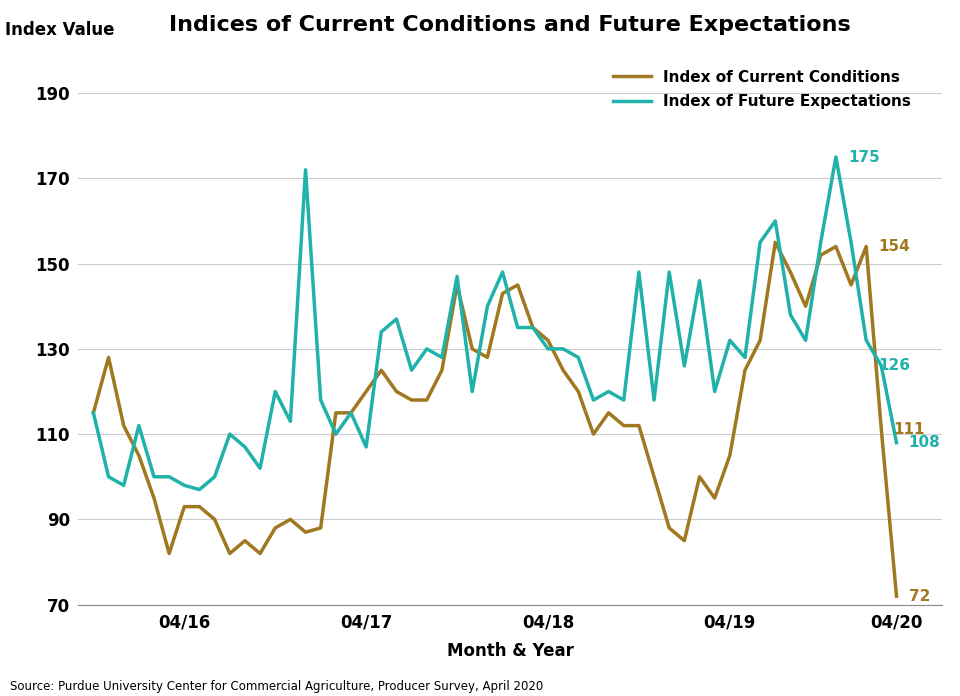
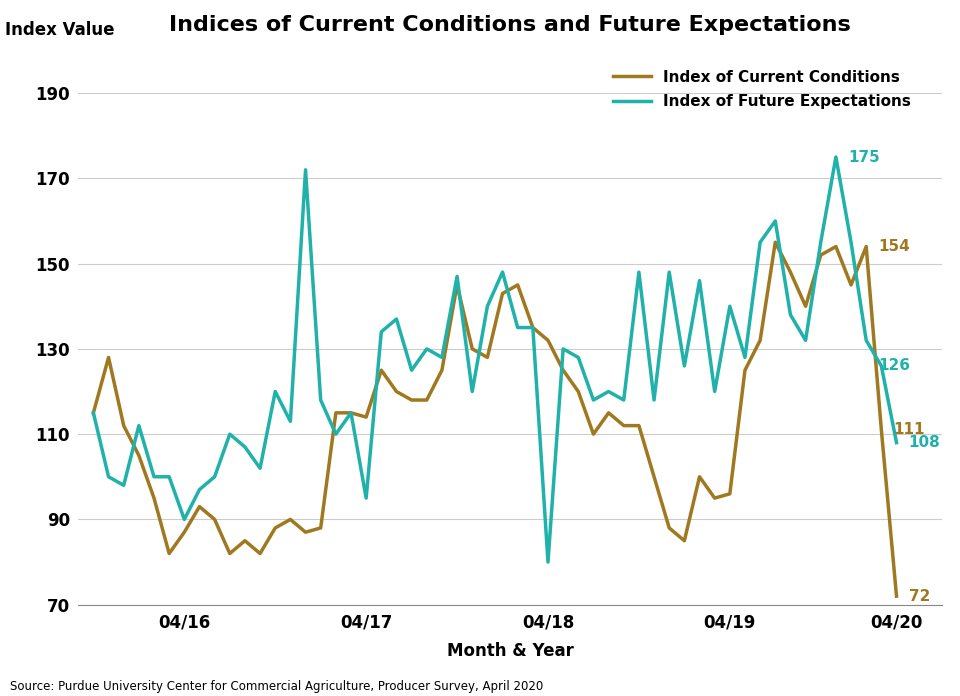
Index of Current Conditions/04/16: 93 -> 87
Index of Future Expectations/04/16: 98 -> 90
Index of Current Conditions/04/17: 120 -> 114
Index of Future Expectations/04/17: 107 -> 95
Index of Future Expectations/04/18: 130 -> 80
Index of Current Conditions/04/19: 105 -> 96
Index of Future Expectations/04/19: 132 -> 140
